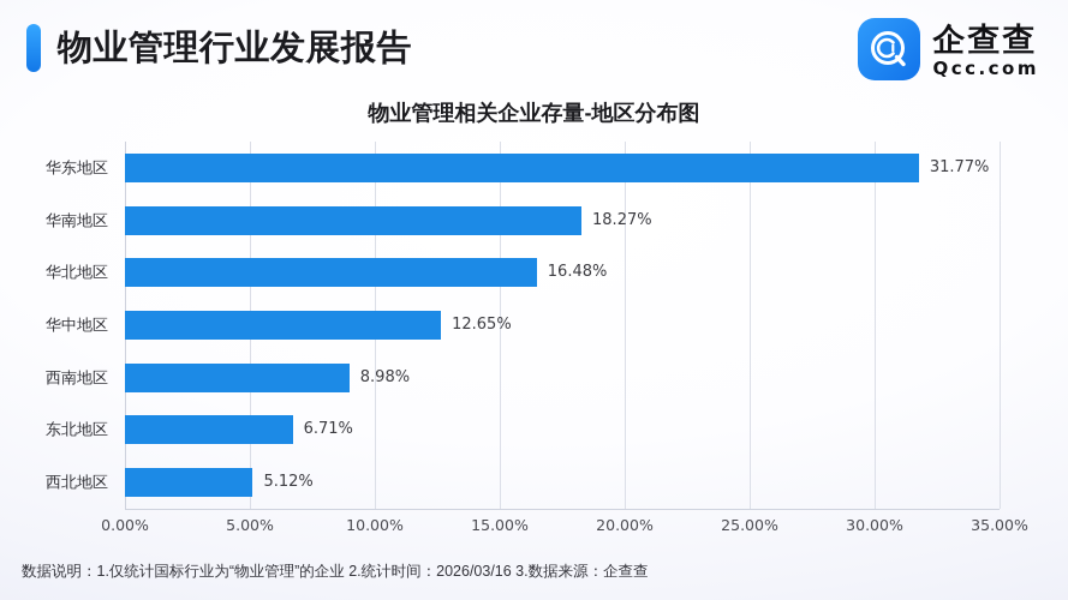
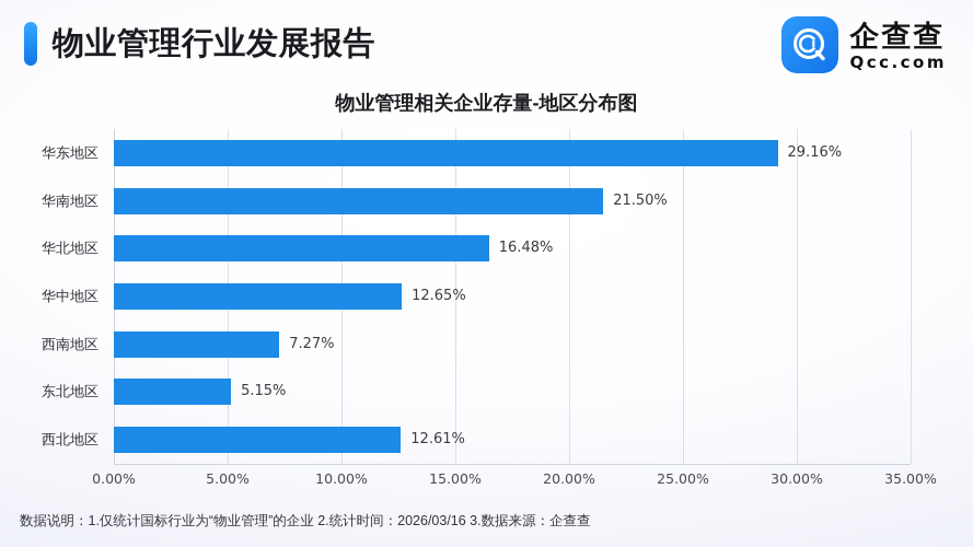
华东地区: 31.77% -> 29.16%
华南地区: 18.27% -> 21.50%
西南地区: 8.98% -> 7.27%
东北地区: 6.71% -> 5.15%
西北地区: 5.12% -> 12.61%
